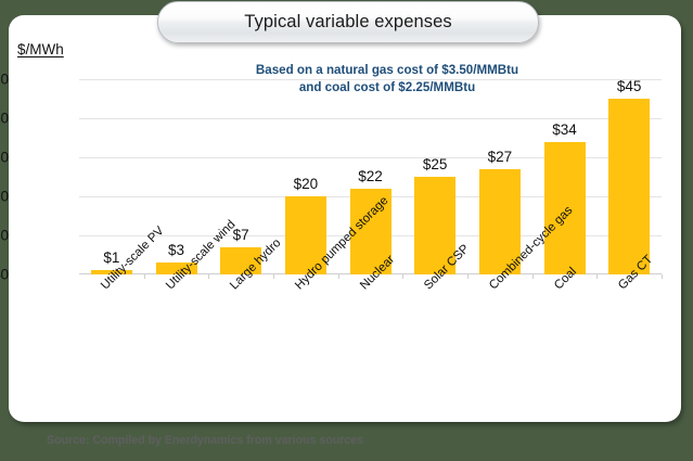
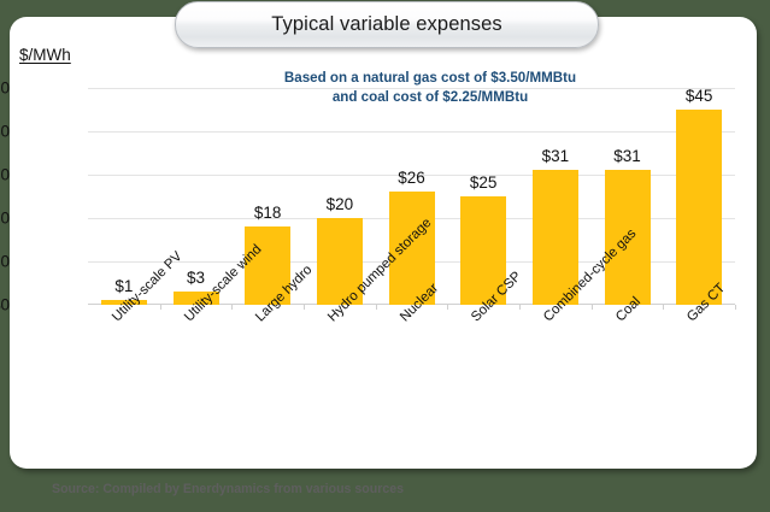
Large hydro: $7 -> $18
Nuclear: $22 -> $26
Combined-cycle gas: $27 -> $31
Coal: $34 -> $31
